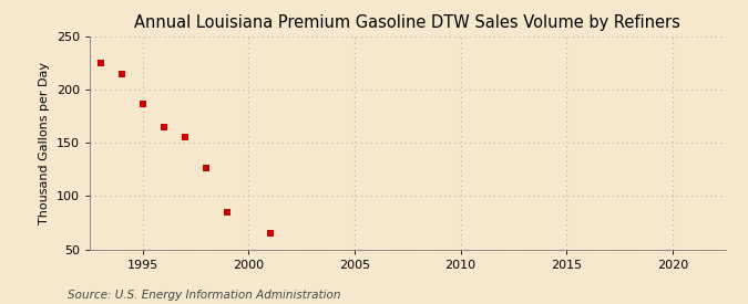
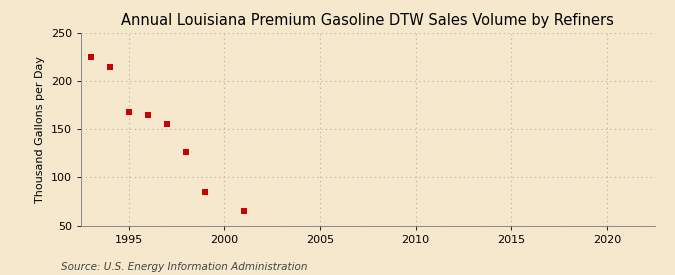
1995: 187 -> 168
